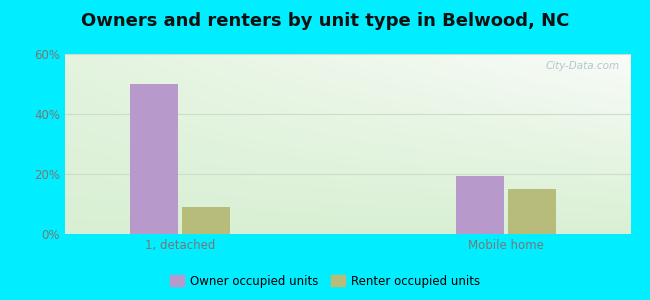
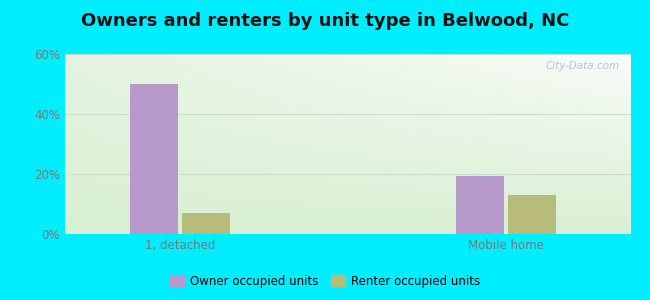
Renter occupied units/1, detached: 9% -> 7%
Renter occupied units/Mobile home: 15% -> 13%
